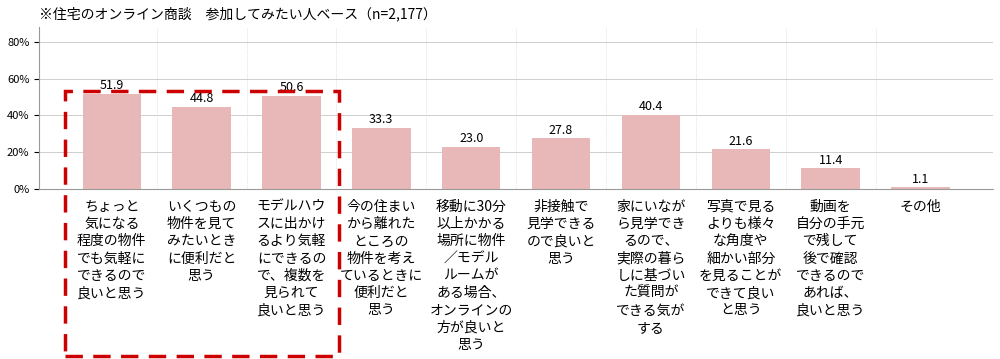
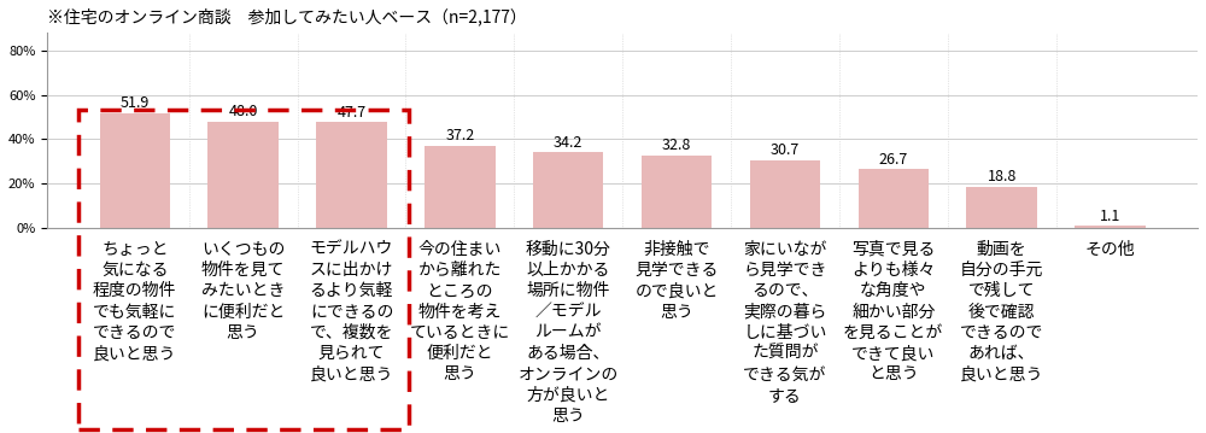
いくつもの 物件を見て みたいとき に便利だと 思う: 44.8 -> 48.0
モデルハウ スに出かけ るより気軽 にできるの で、複数を 見られて 良いと思う: 50.6 -> 47.7
今の住まい から離れた ところの 物件を考え ているときに 便利だと 思う: 33.3 -> 37.2
移動に30分 以上かかる 場所に物件 ／モデル ルームが ある場合、 オンラインの 方が良いと 思う: 23.0 -> 34.2
非接触で 見学できる ので良いと 思う: 27.8 -> 32.8
家にいなが ら見学でき るので、 実際の暮ら しに基づい た質問が できる気が する: 40.4 -> 30.7
写真で見る よりも様々 な角度や 細かい部分 を見ることが できて良い と思う: 21.6 -> 26.7
動画を 自分の手元 で残して 後で確認 できるので あれば、 良いと思う: 11.4 -> 18.8
